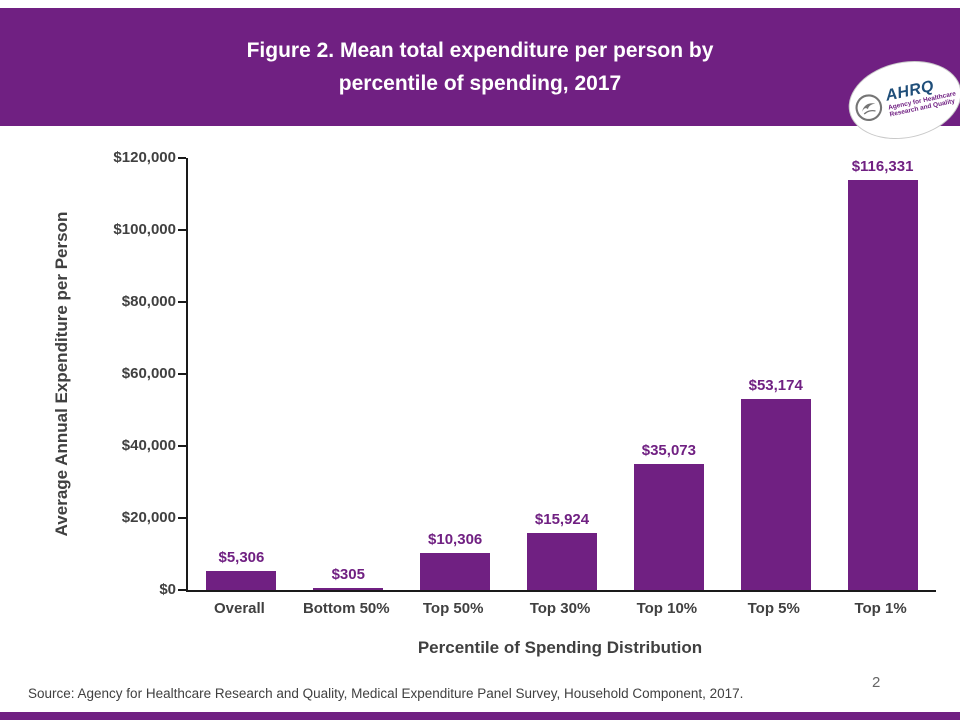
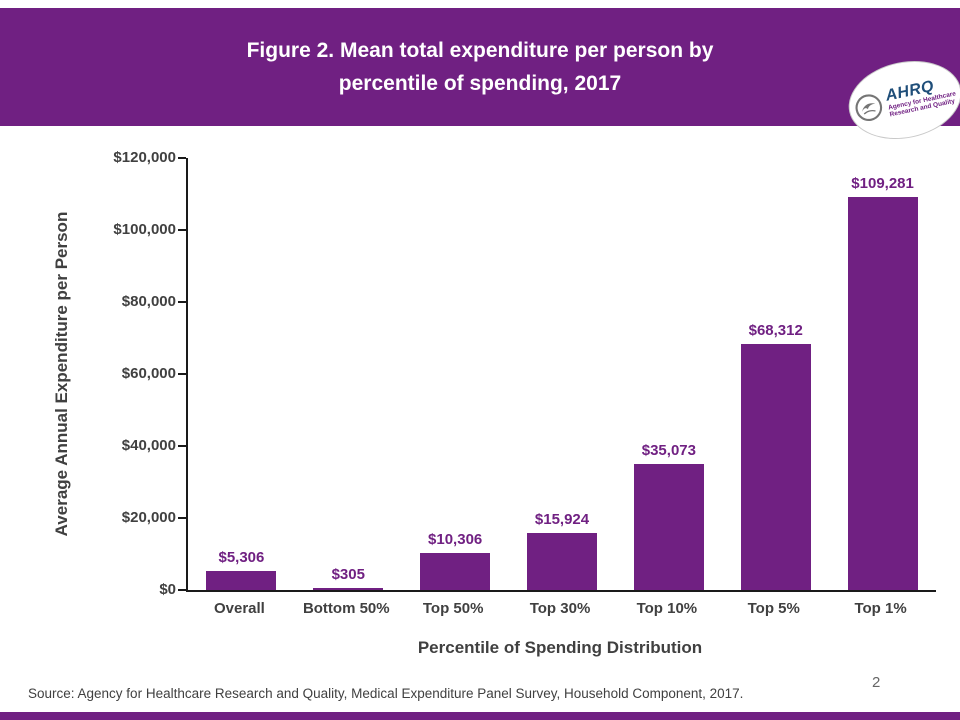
Top 5%: $53,174 -> $68,312
Top 1%: $116,331 -> $109,281
